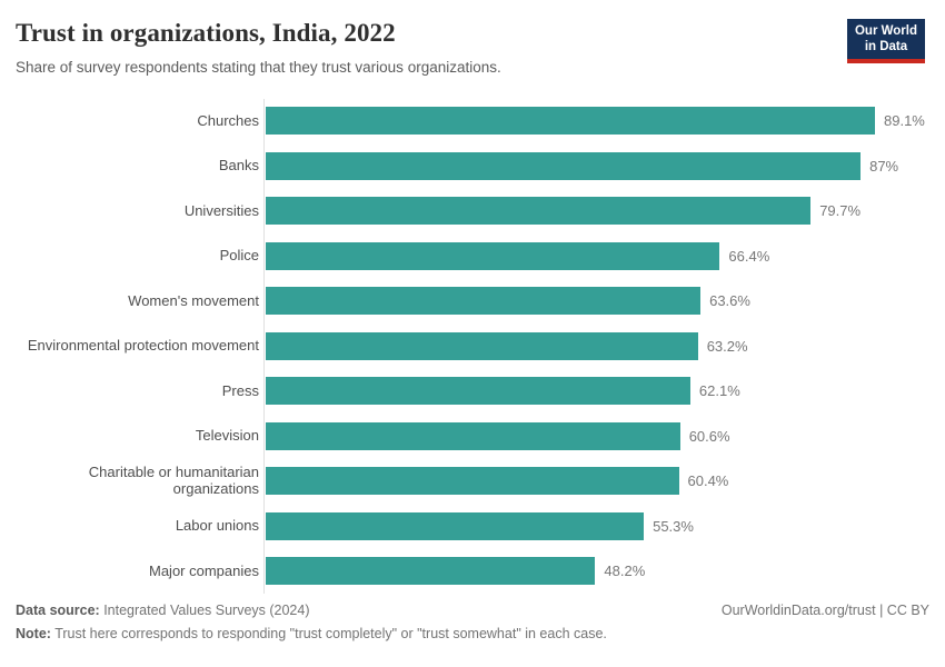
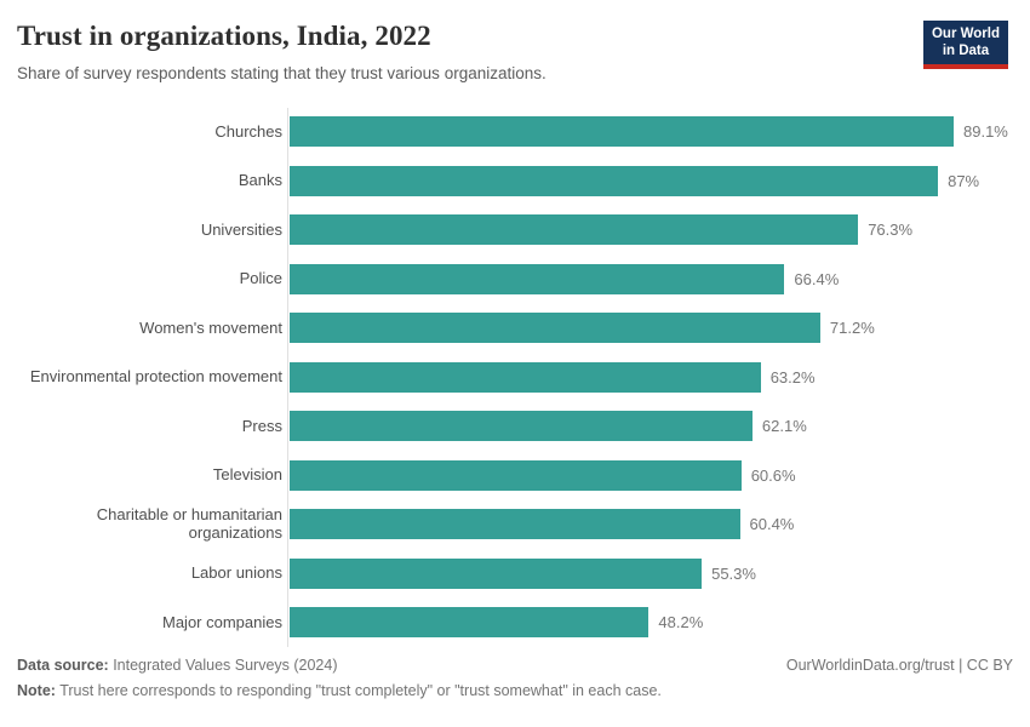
Universities: 79.7% -> 76.3%
Women's movement: 63.6% -> 71.2%
